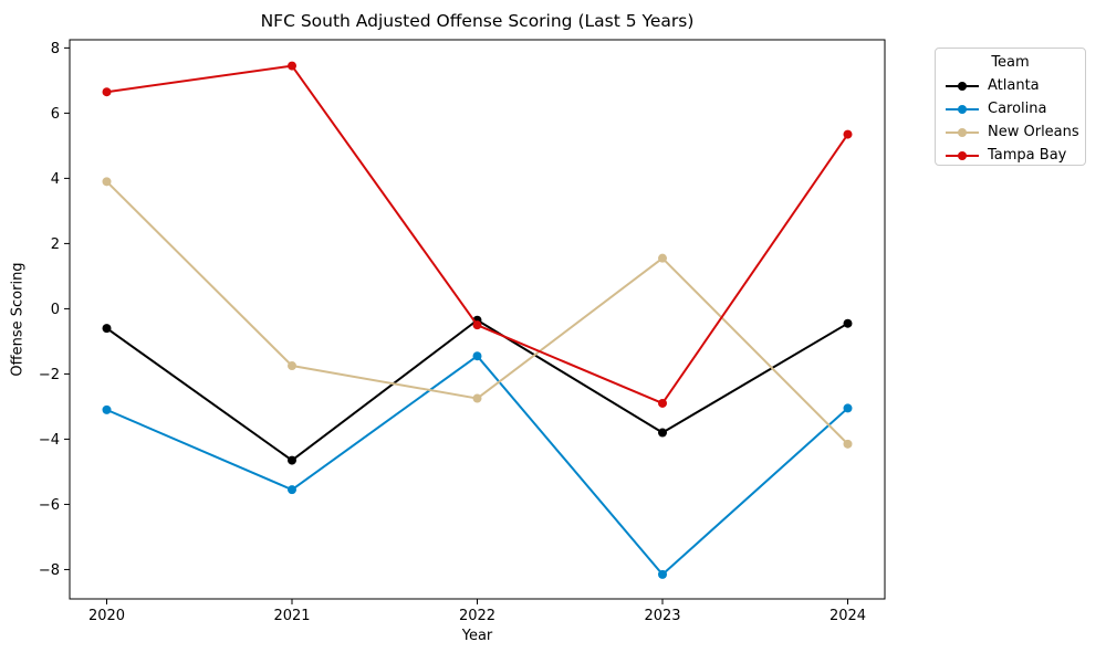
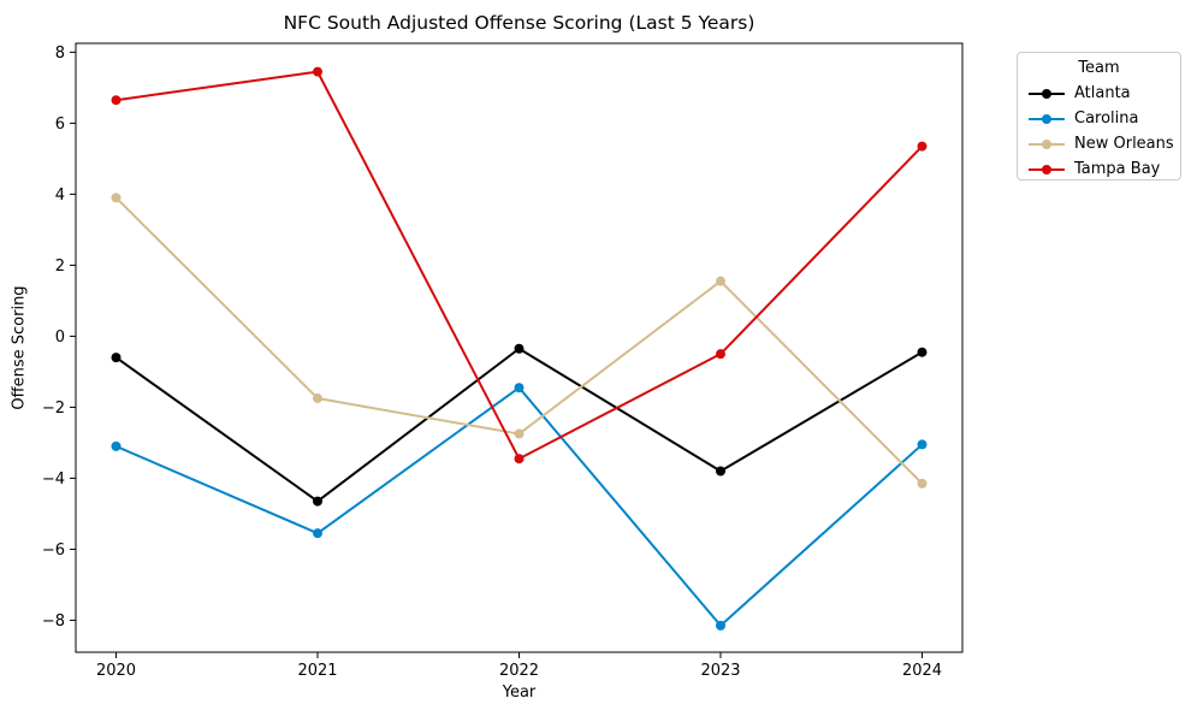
Tampa Bay/2022: -0.5 -> -3.5
Tampa Bay/2023: -2.9 -> -0.5
